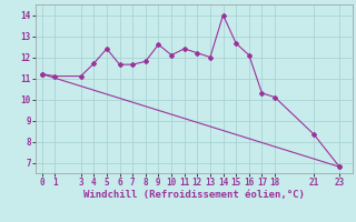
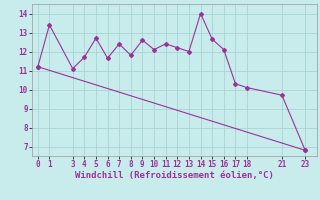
1: 11.1 -> 13.4
5: 12.4 -> 12.7
7: 11.7 -> 12.4
21: 8.3 -> 9.7
